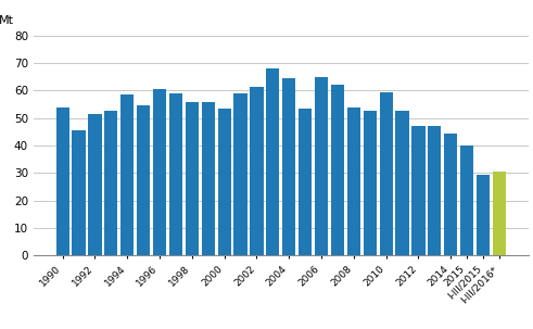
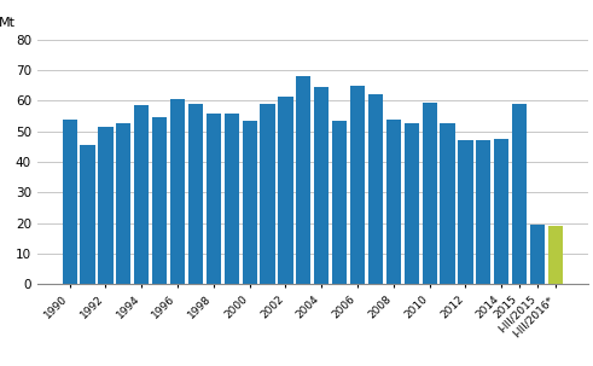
2014: 44.5 -> 47.5
2015: 40.2 -> 59.0
I-III/2015: 29.5 -> 19.5
I-III/2016*: 30.5 -> 19.0
